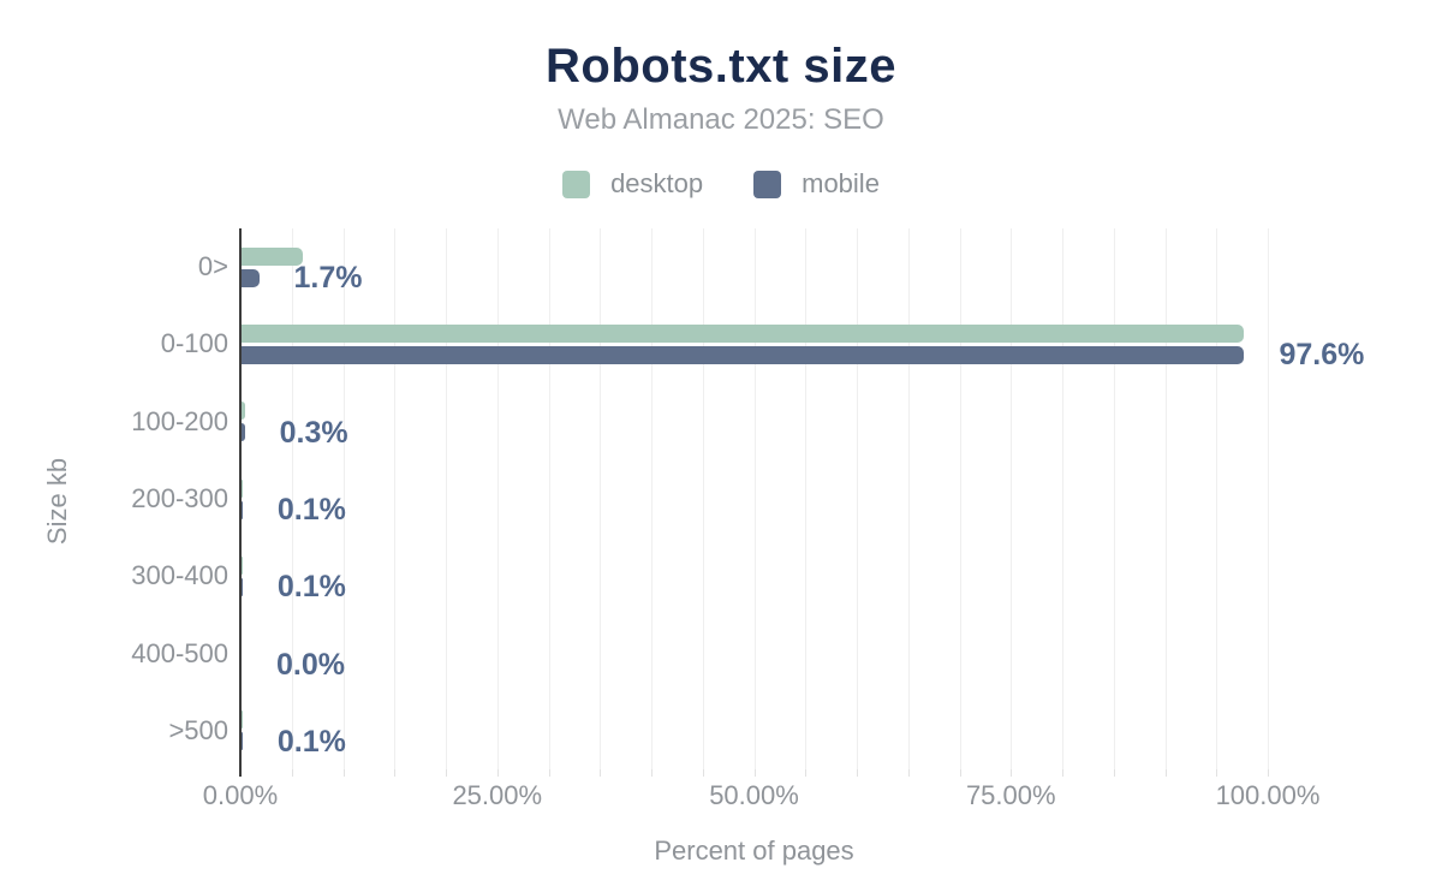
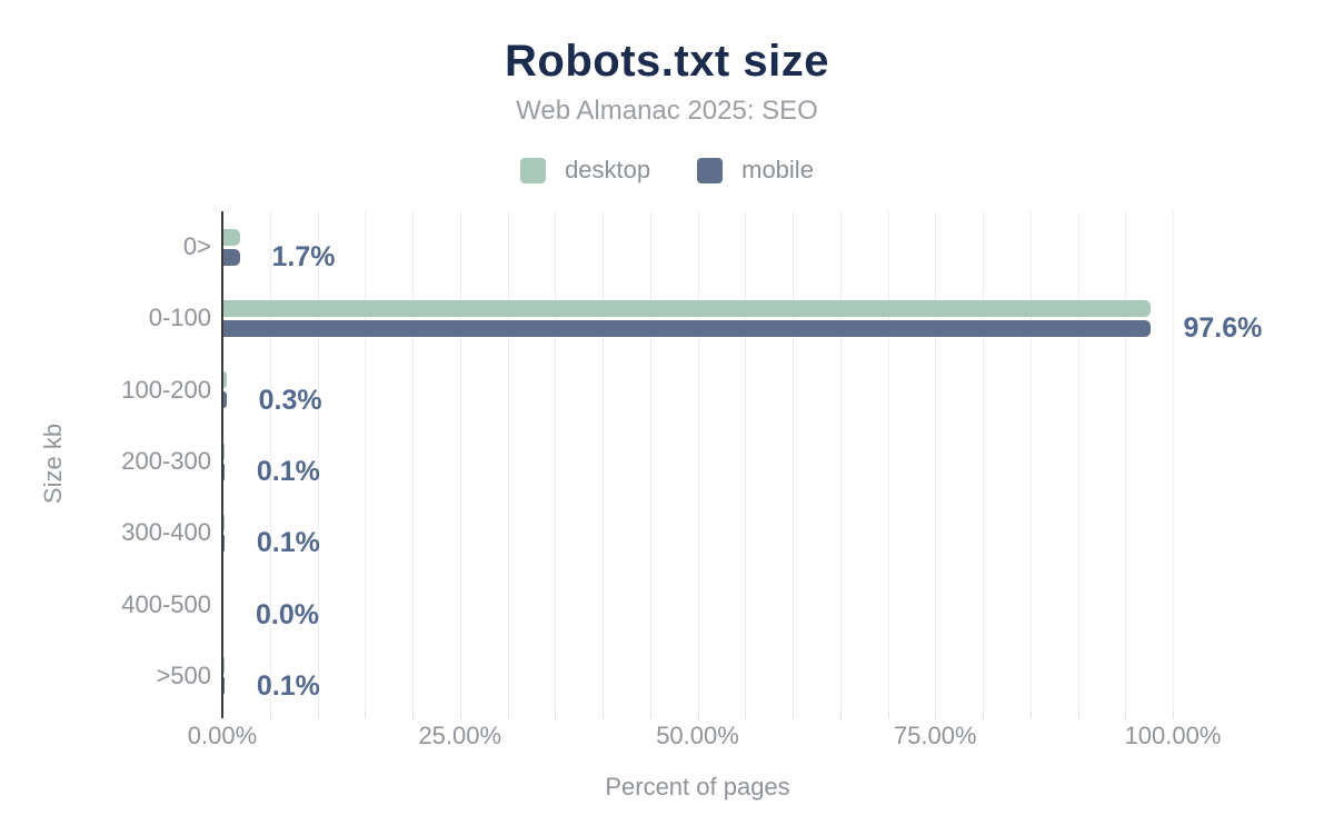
desktop/0>: 6% -> 2%
